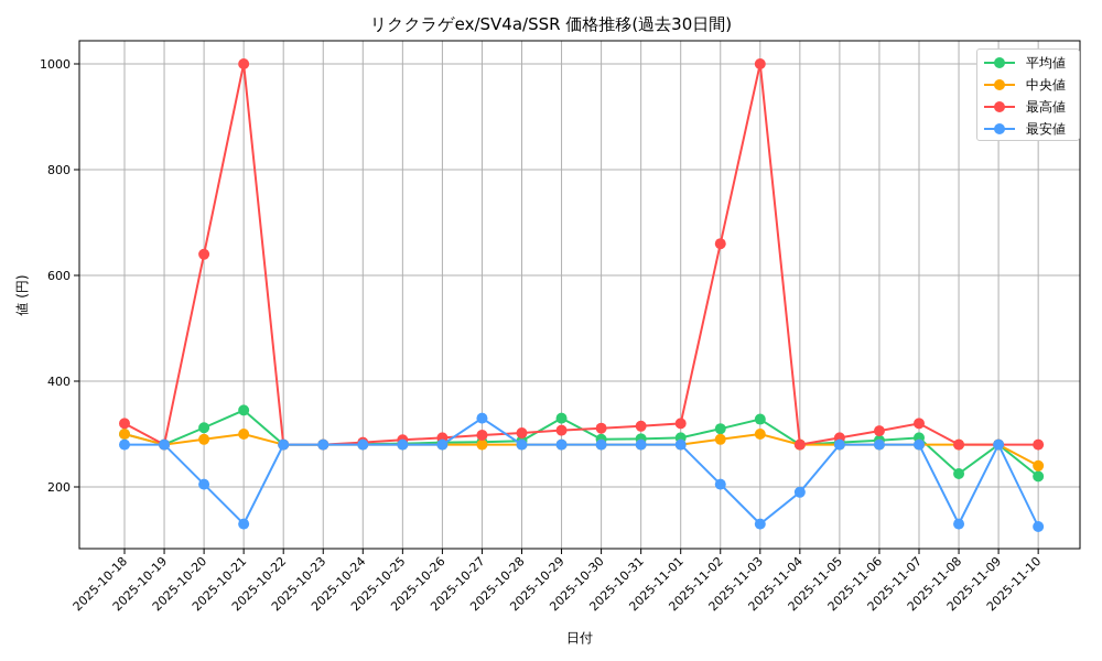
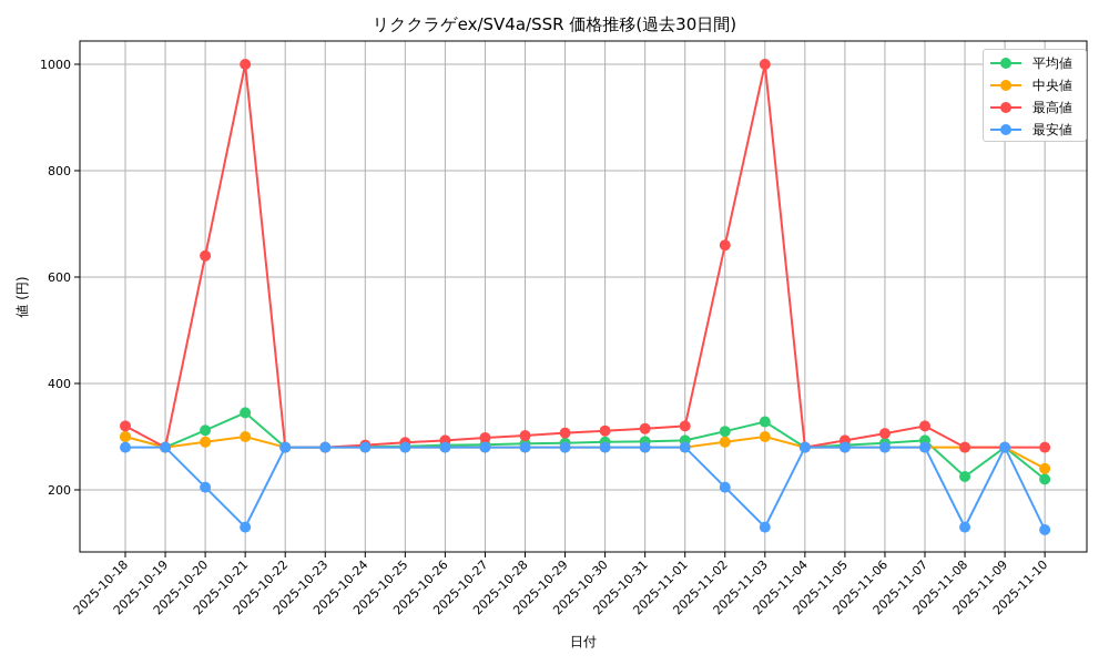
最安値/2025-10-27: 330 -> 280
平均値/2025-10-29: 330 -> 290
最安値/2025-11-04: 190 -> 280
